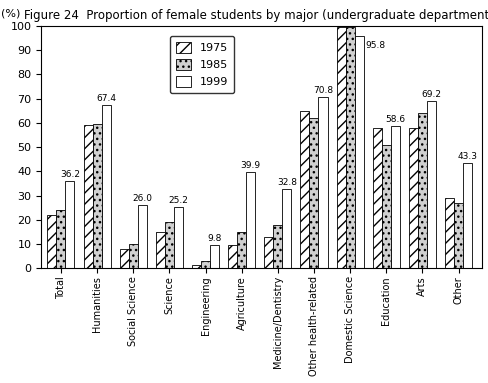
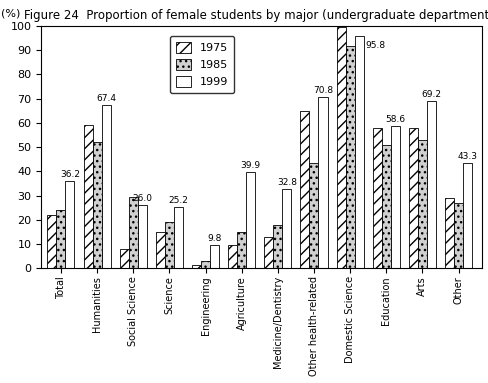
1985/Humanities: 59.5 -> 52.0
1985/Social Science: 10.0 -> 29.5
1985/Other health-related: 62.0 -> 43.5
1985/Domestic Science: 99.5 -> 91.5
1985/Arts: 64.0 -> 53.0
